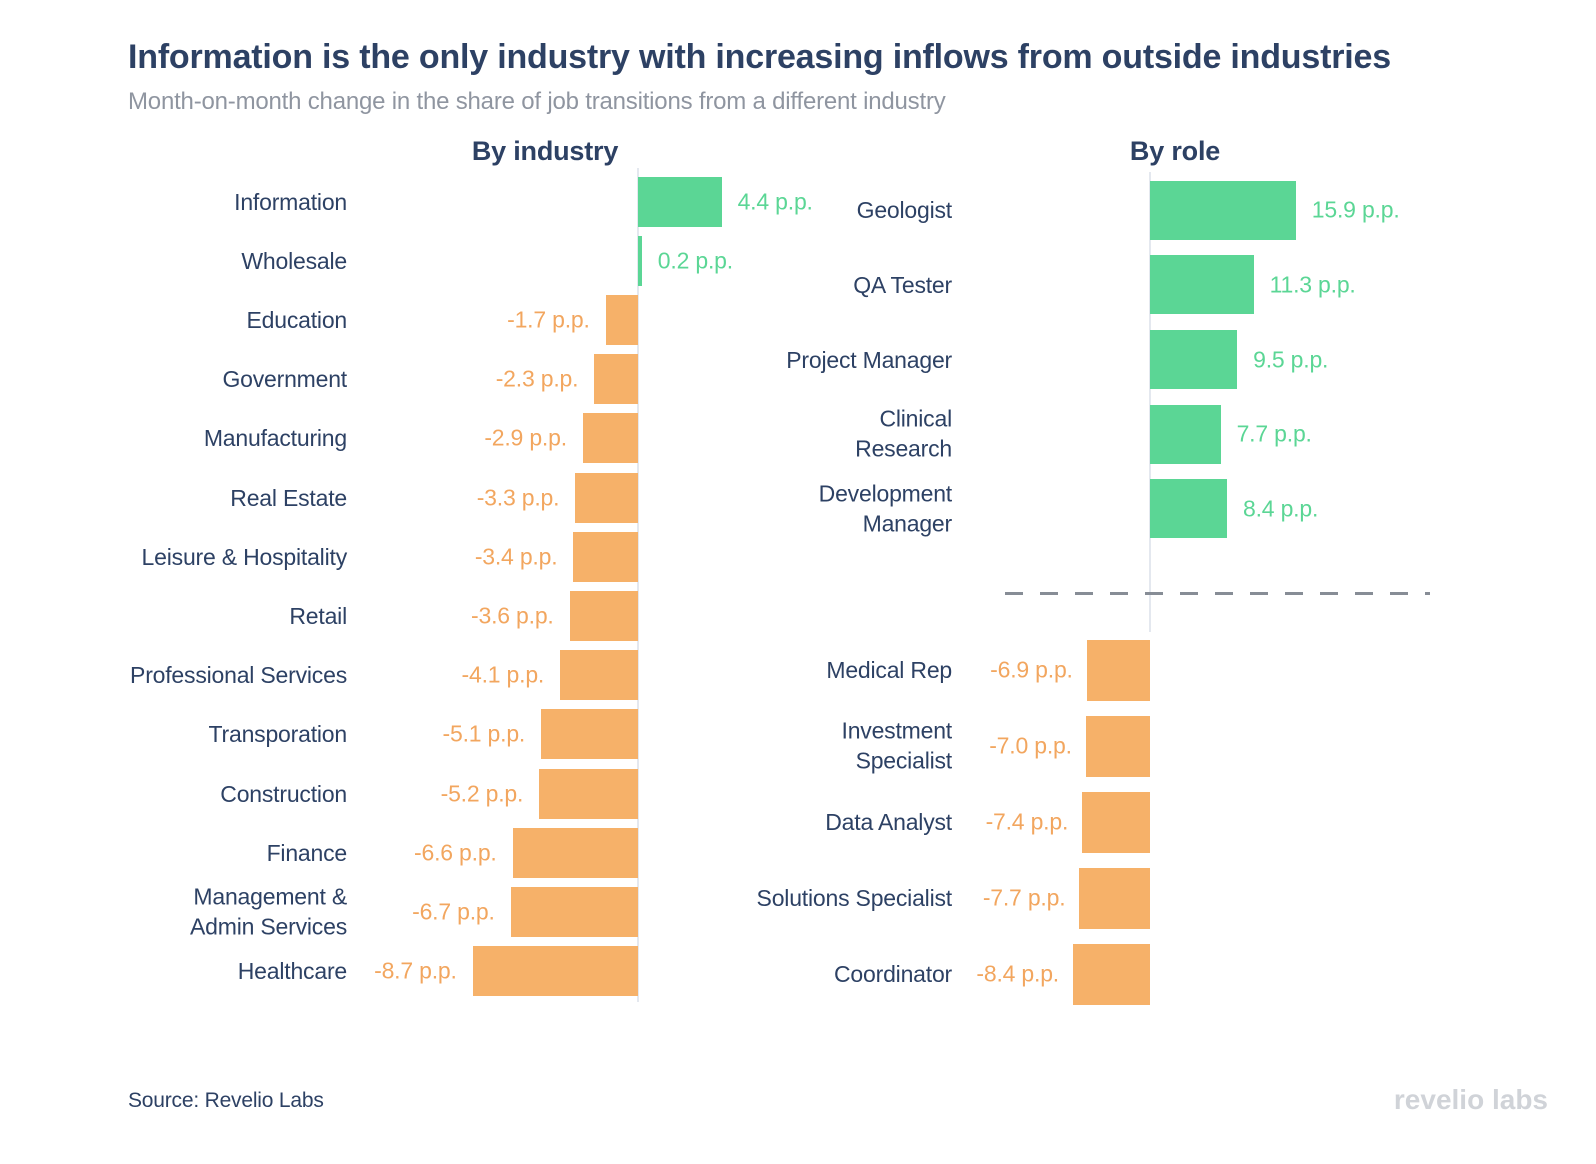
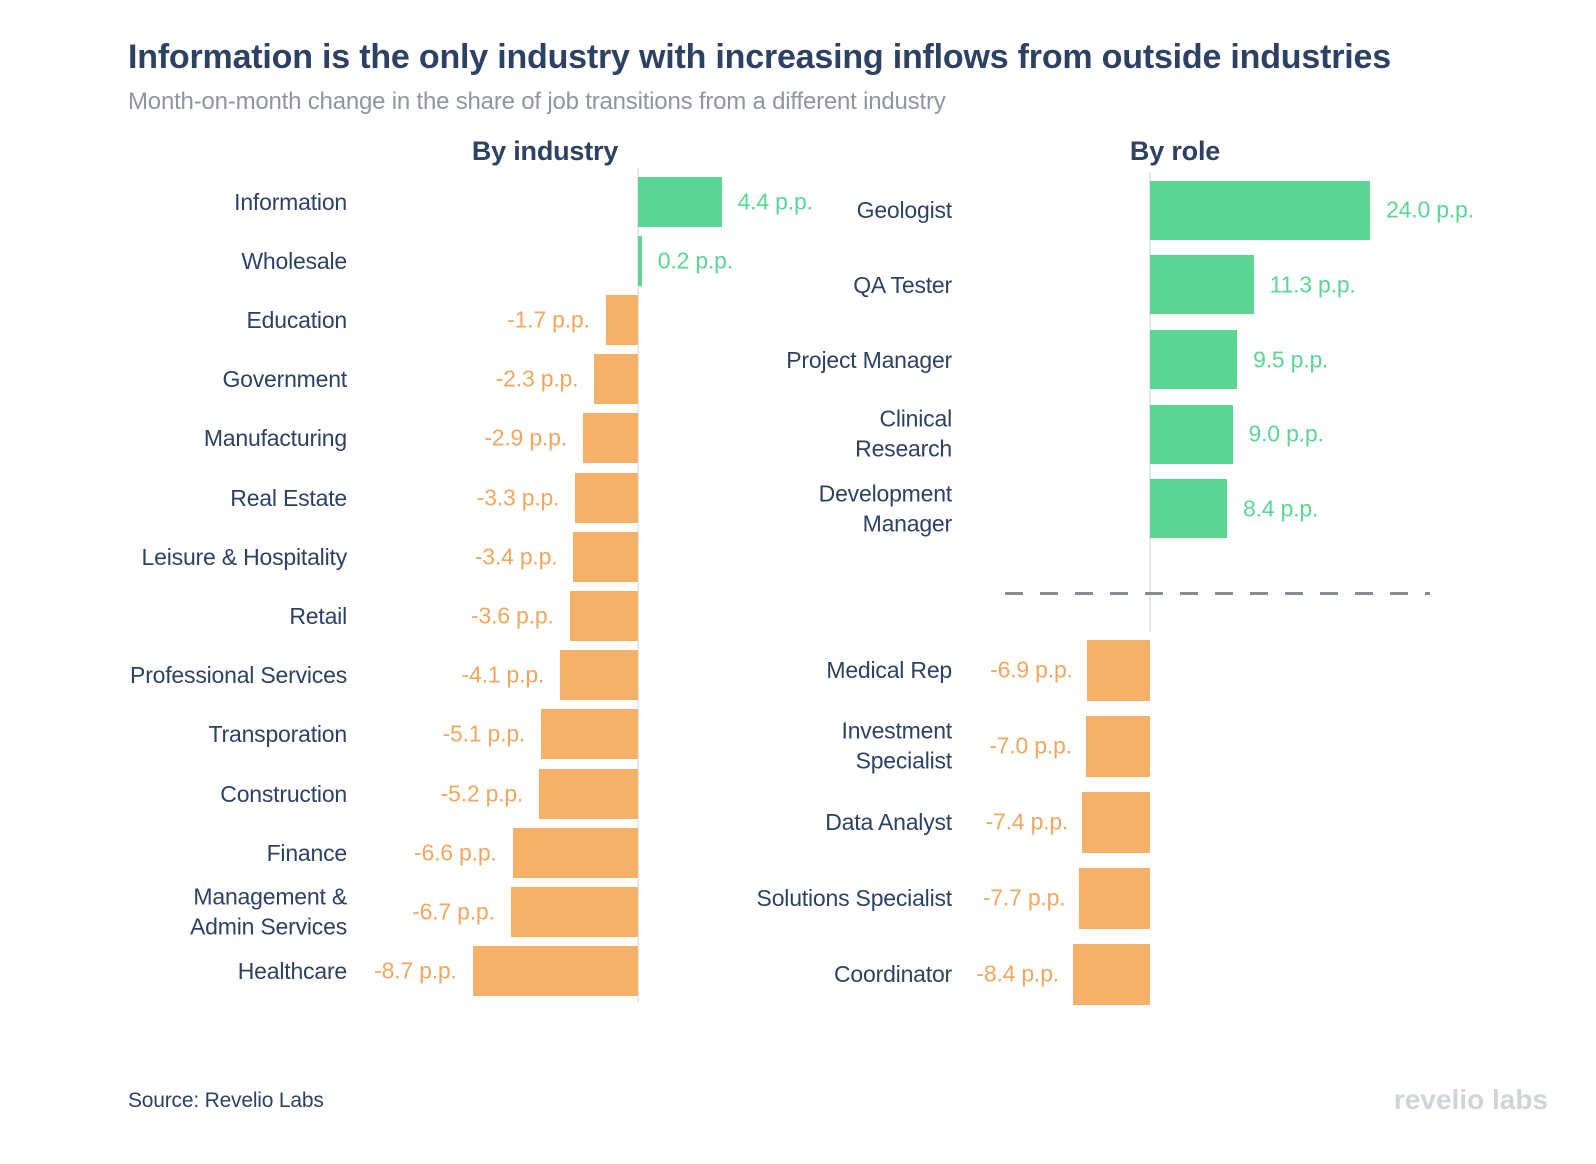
By role/Geologist: 15.9 -> 24.0
By role/Clinical Research: 7.7 -> 9.0
